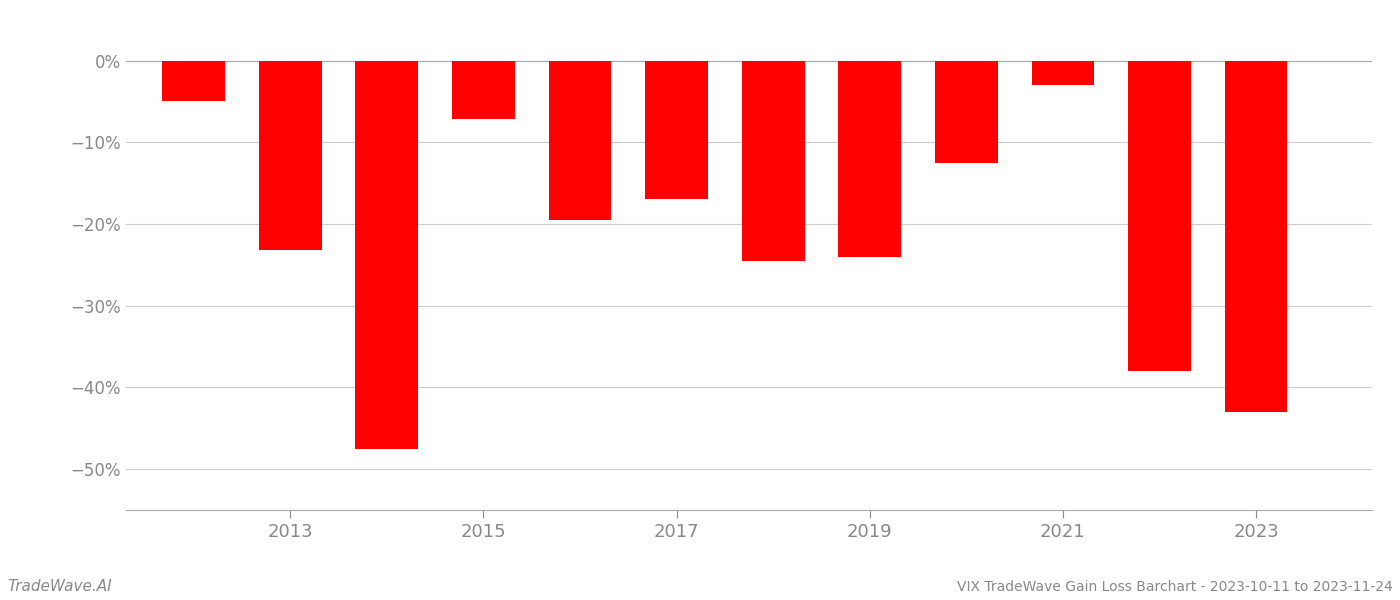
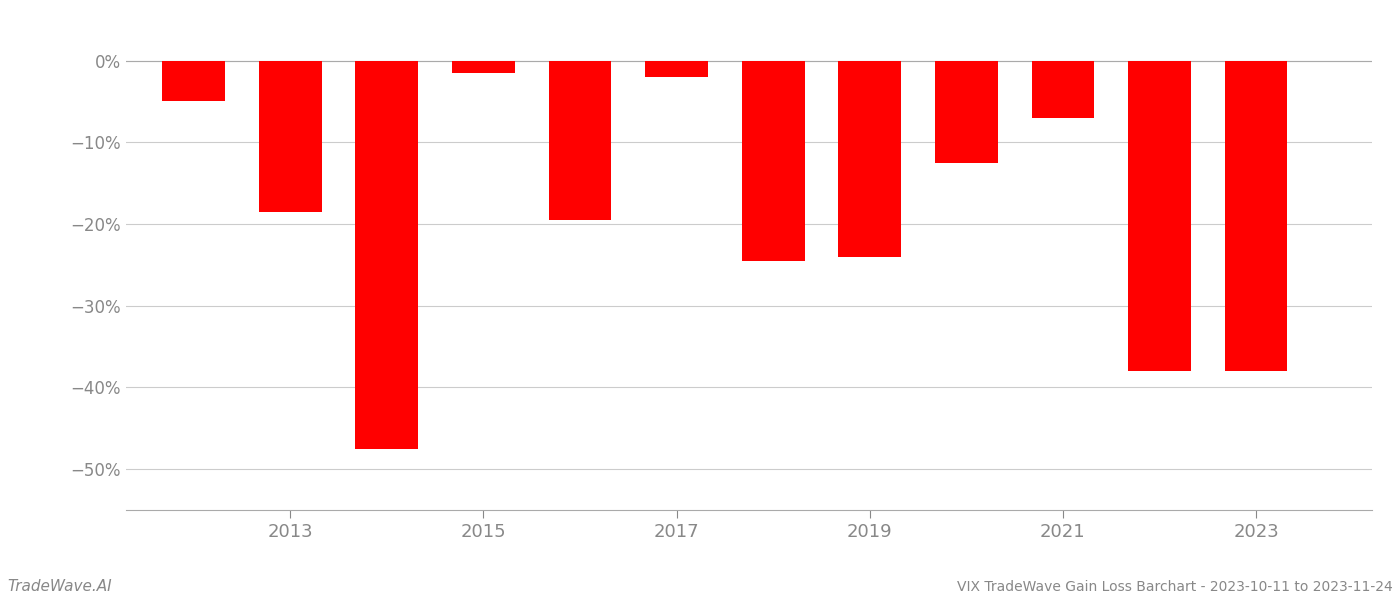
2013: -23.2% -> -18.5%
2015: -7.2% -> -1.5%
2017: -17.0% -> -2.0%
2021: -3.0% -> -7.0%
2023: -43.0% -> -38.0%
